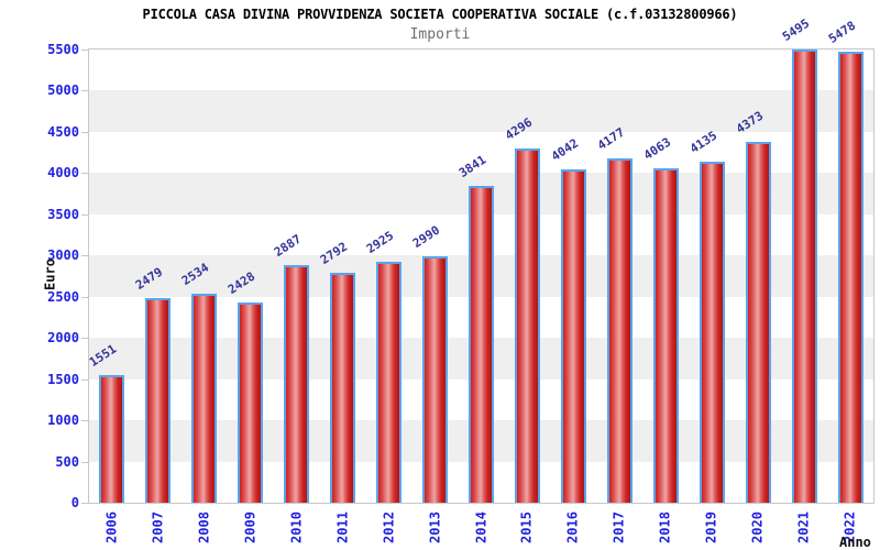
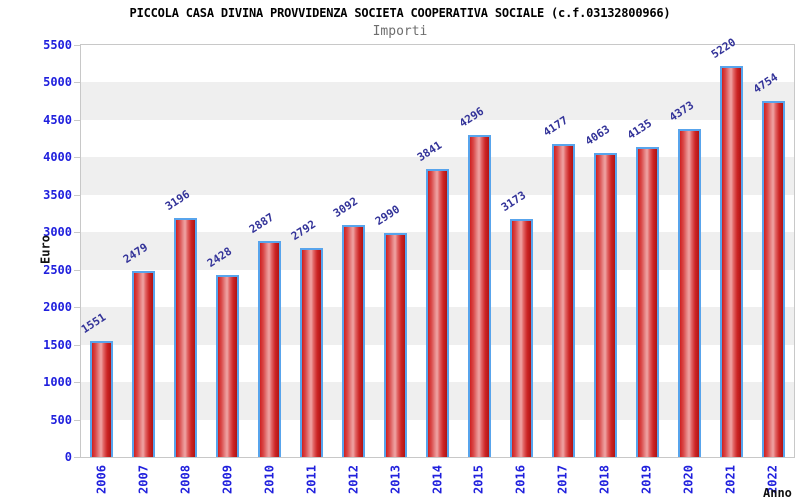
2008: 2534 -> 3196
2012: 2925 -> 3092
2016: 4042 -> 3173
2021: 5495 -> 5220
2022: 5478 -> 4754
